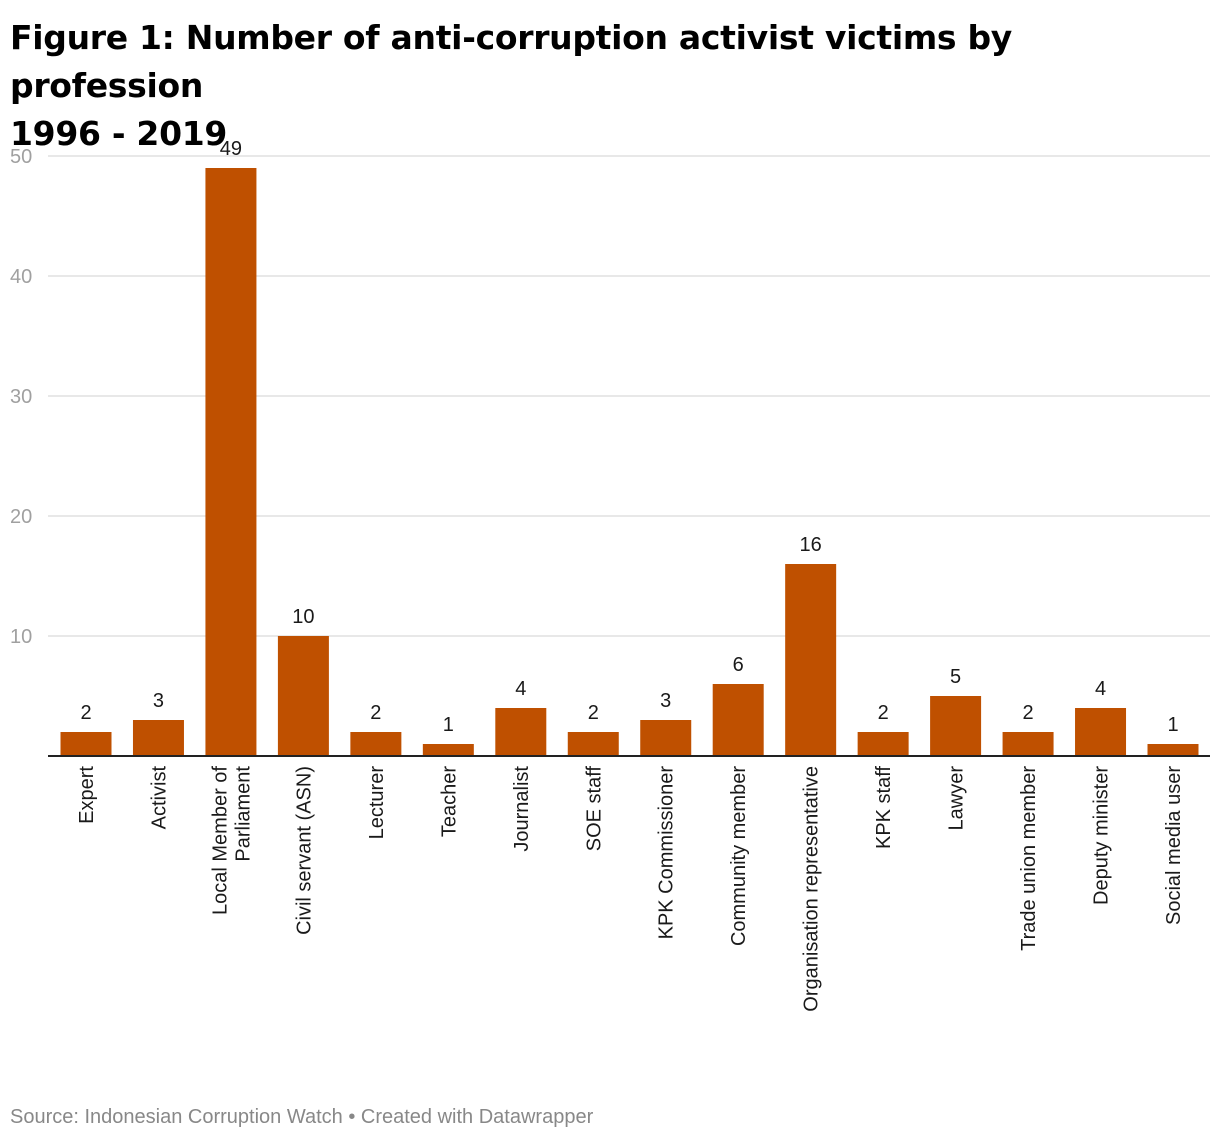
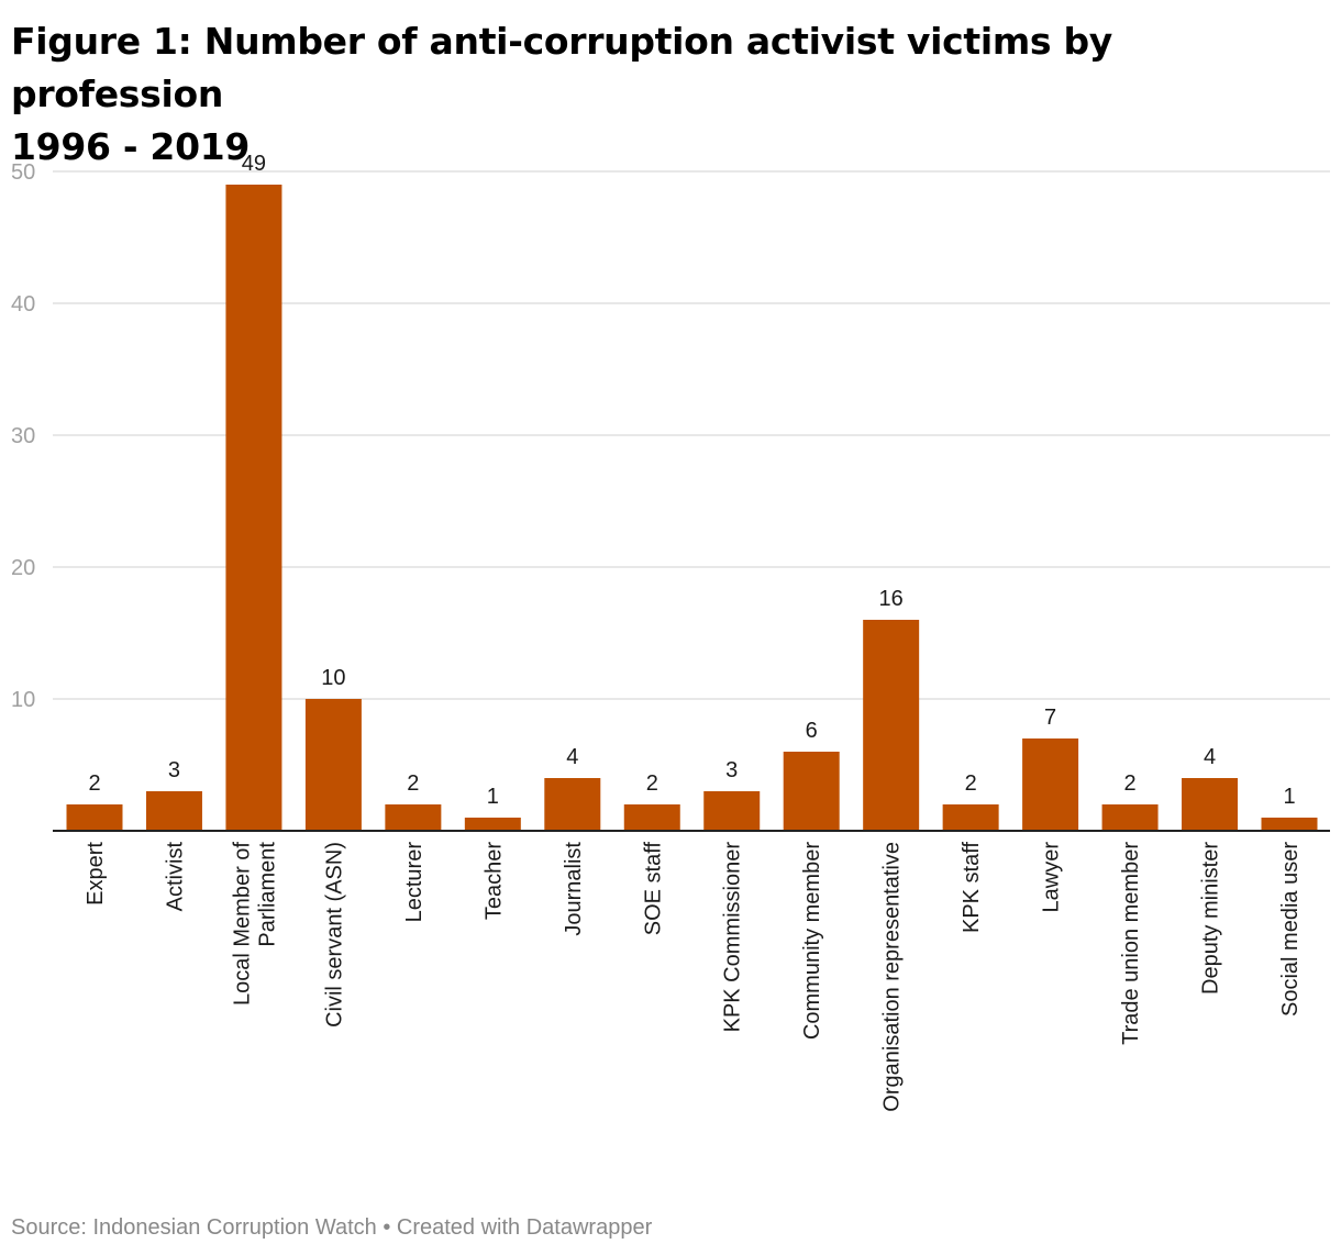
Lawyer: 5 -> 7
